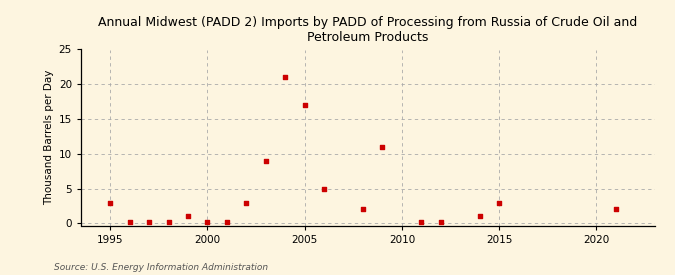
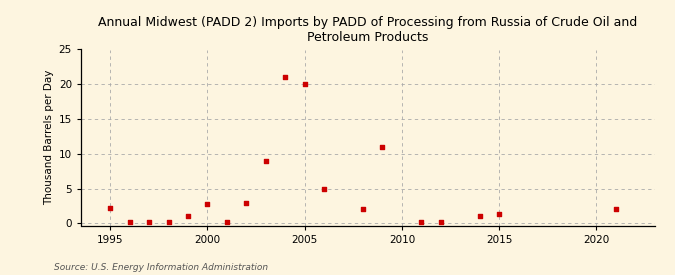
1995: 3.0 -> 2.2
2000: 0.1 -> 2.8
2005: 17.0 -> 20.0
2015: 3.0 -> 1.4
